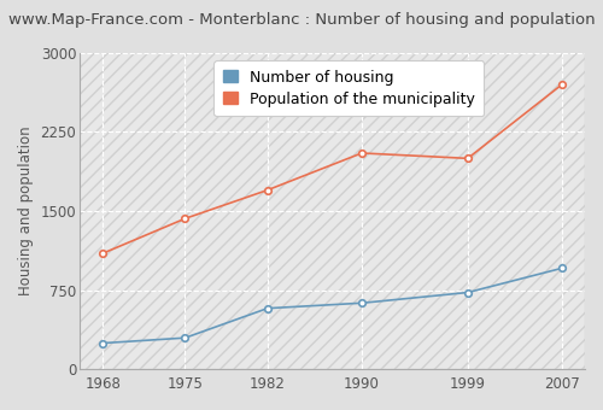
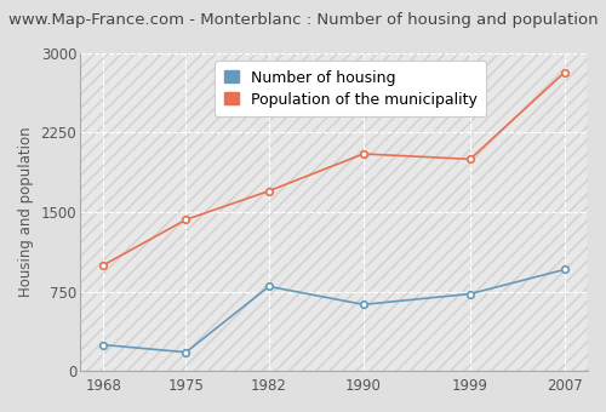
Population of the municipality/1968: 1100 -> 1000
Number of housing/1975: 300 -> 180
Number of housing/1982: 580 -> 800
Population of the municipality/2007: 2700 -> 2820
